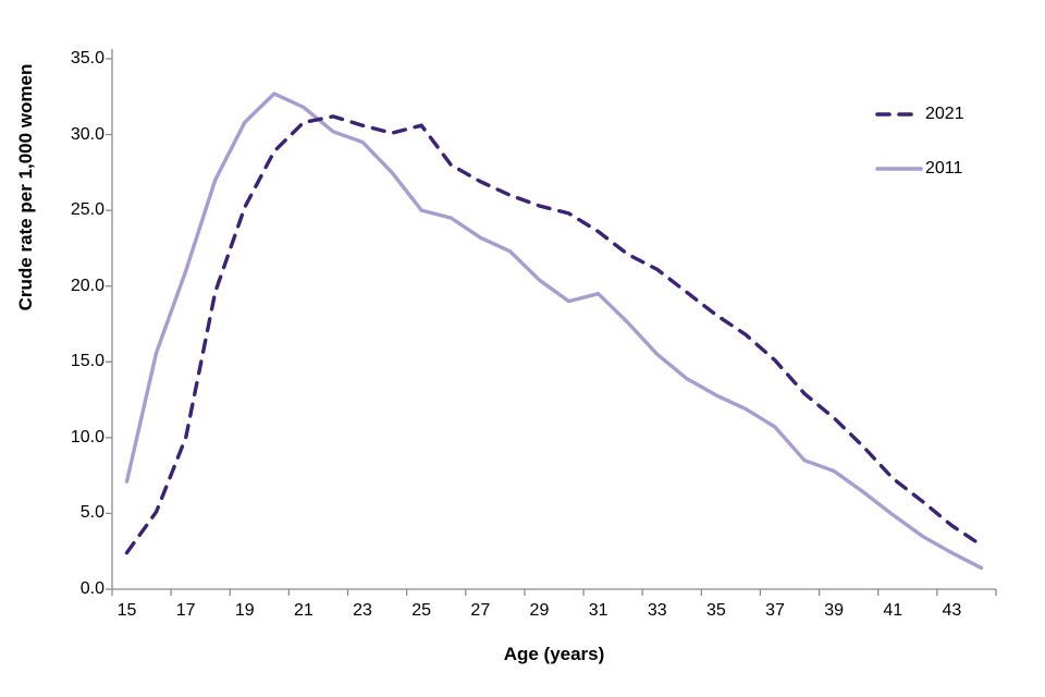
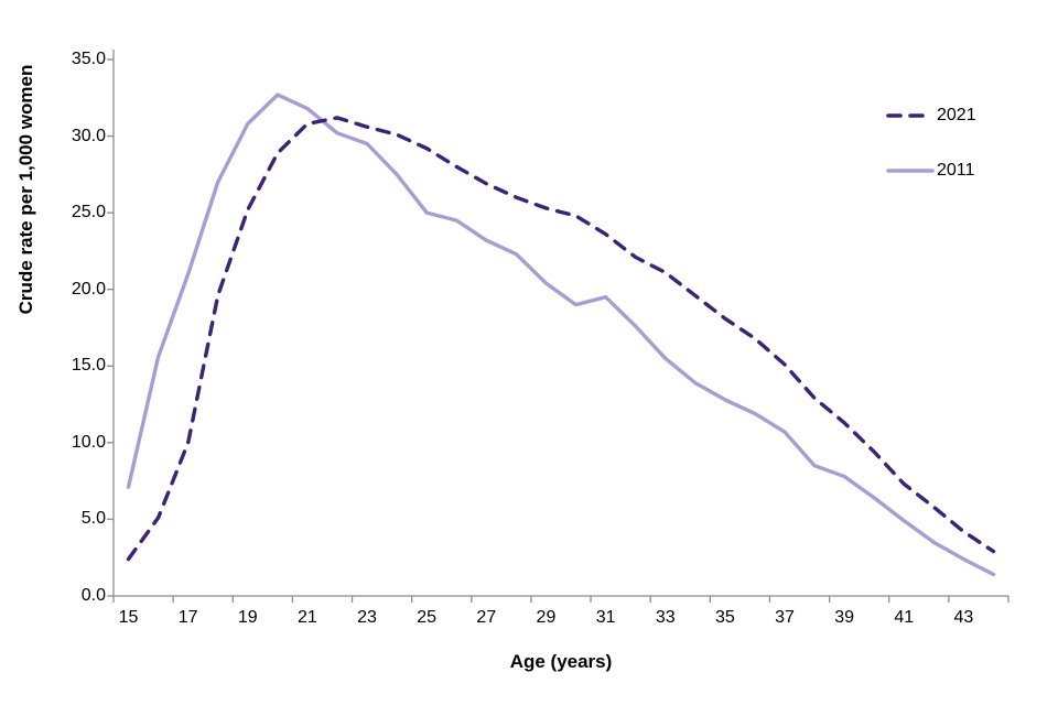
2021/25: 30.6 -> 29.2
